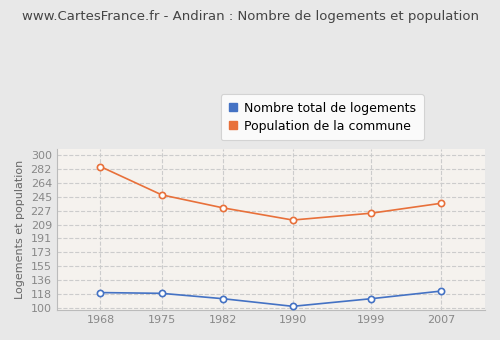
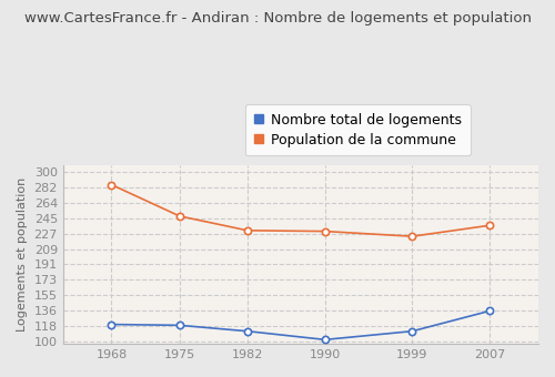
Population de la commune/1990: 215 -> 230
Nombre total de logements/2007: 122 -> 136
